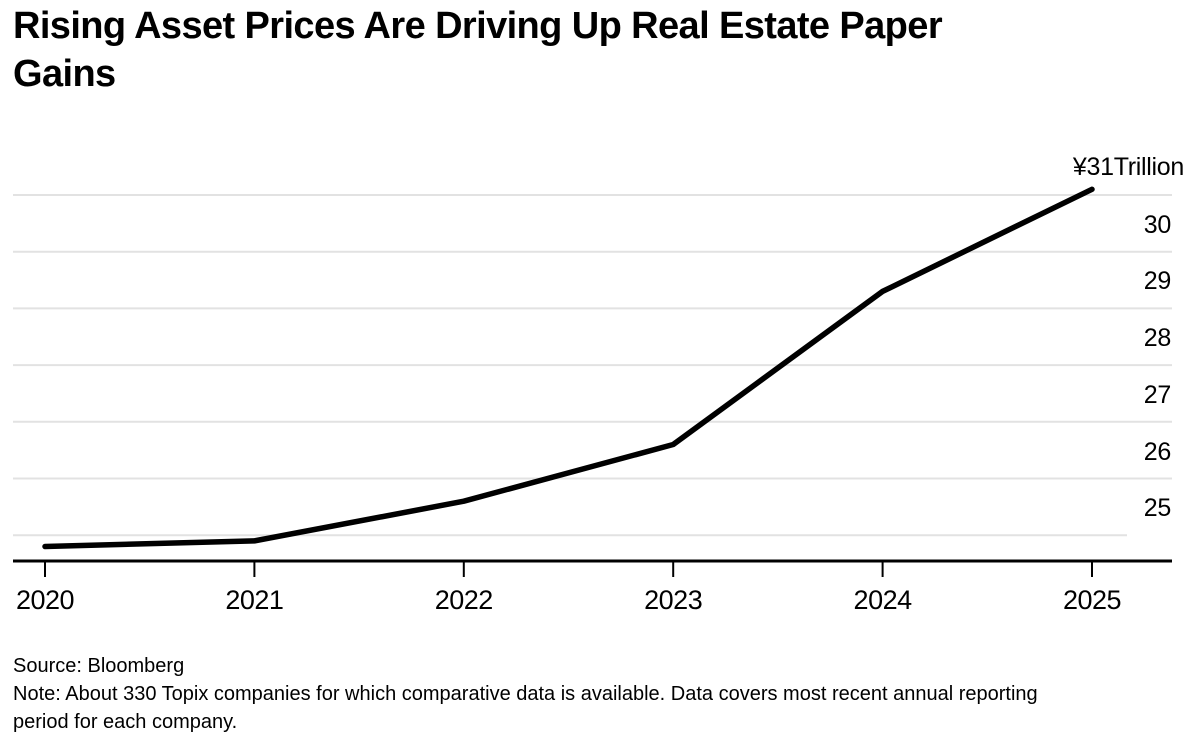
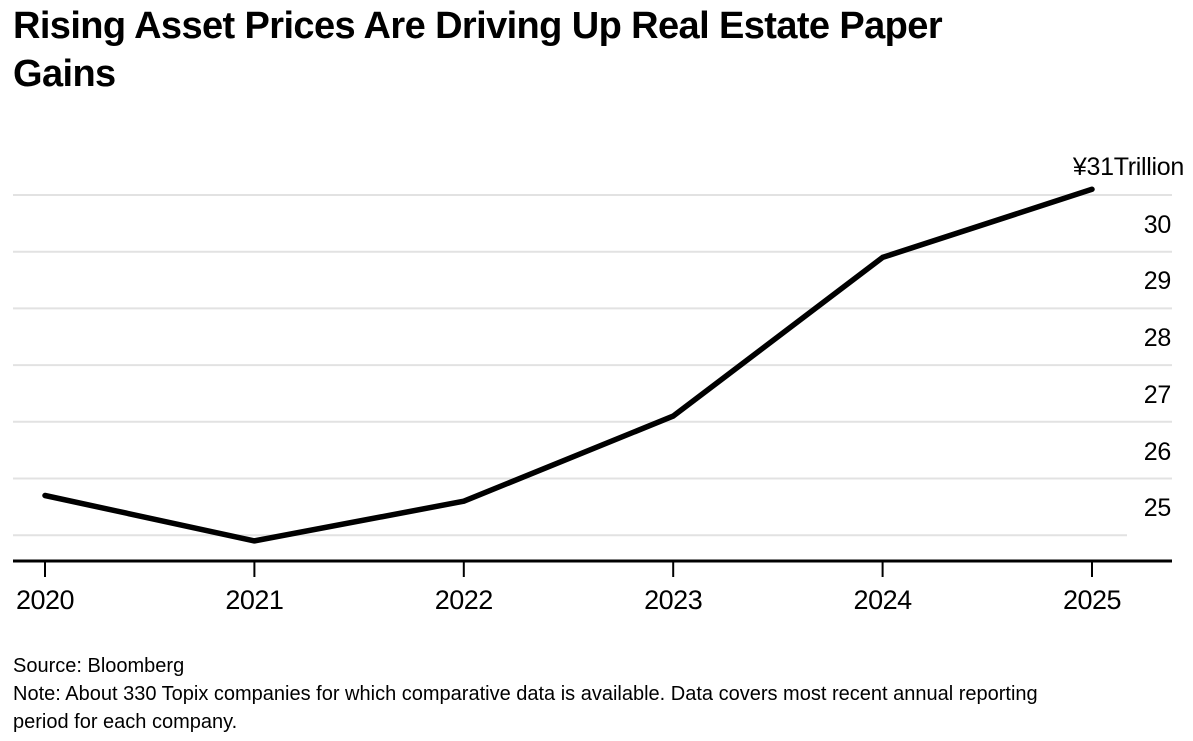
2020: 24.8 -> 25.7
2023: 26.6 -> 27.1
2024: 29.3 -> 29.9
